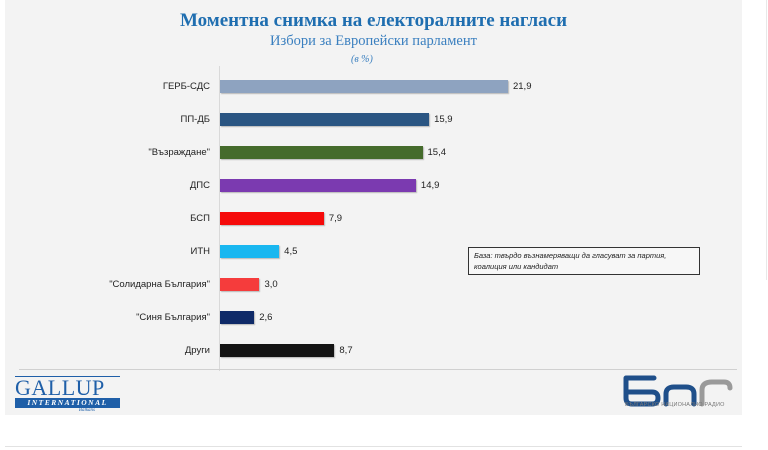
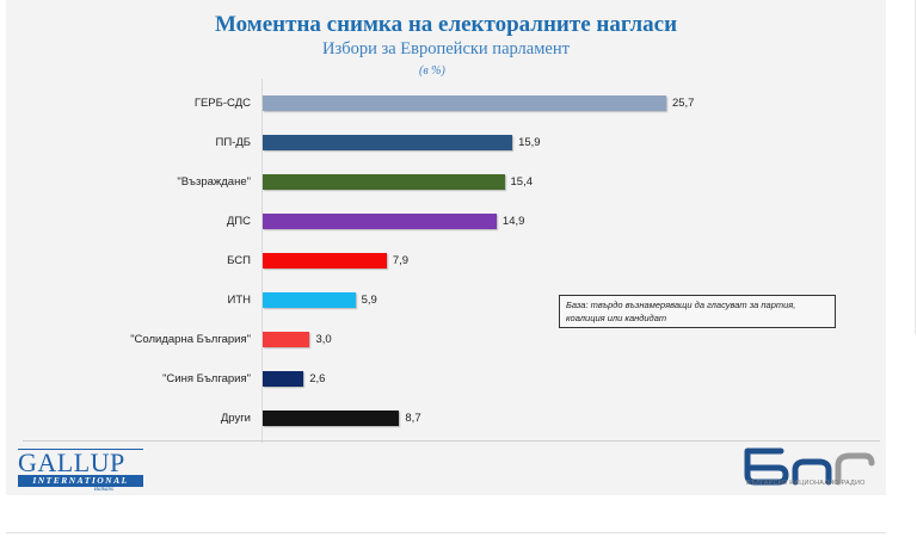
ГЕРБ-СДС: 21,9 -> 25,7
ИТН: 4,5 -> 5,9
